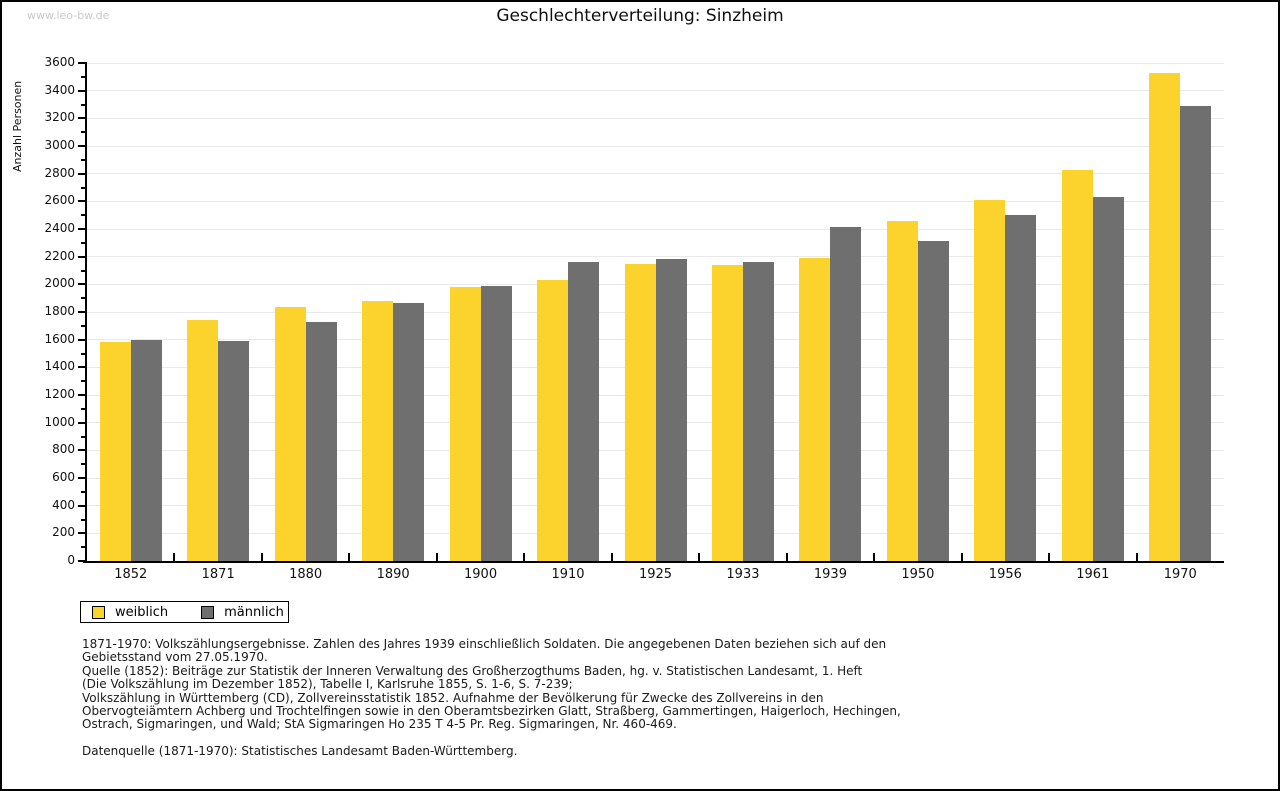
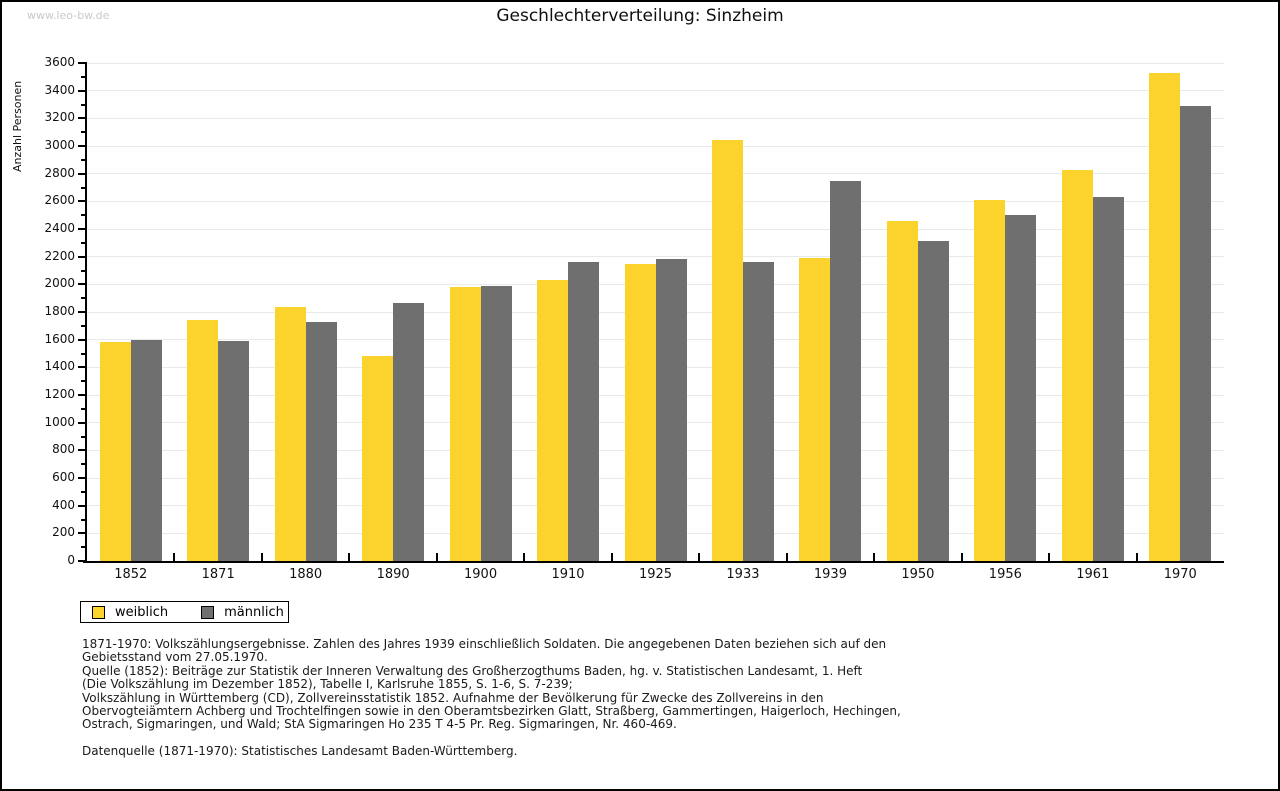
weiblich/1890: 1880 -> 1480
weiblich/1933: 2140 -> 3040
männlich/1939: 2420 -> 2750
